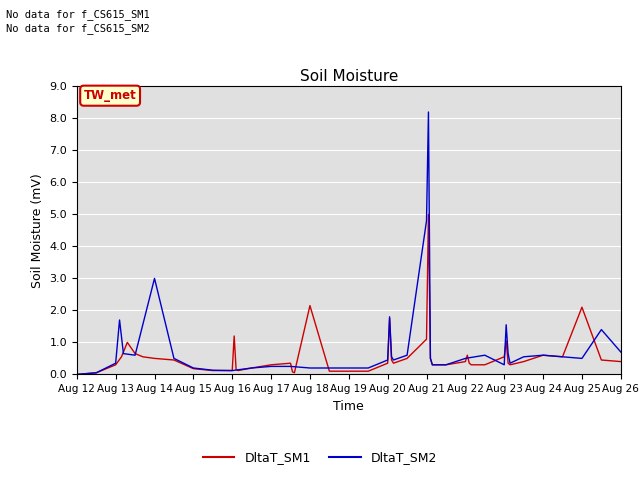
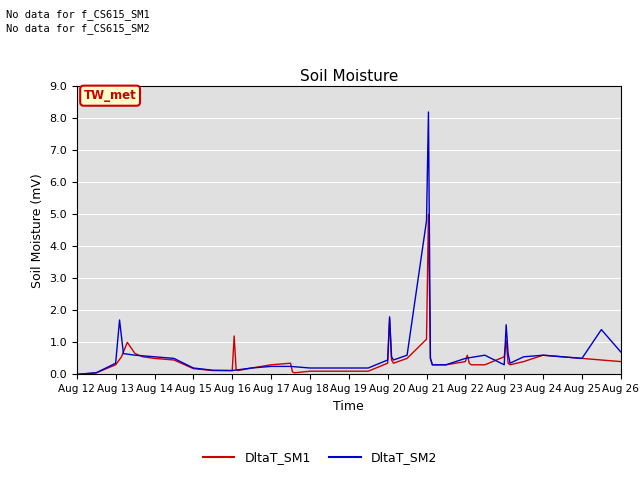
DltaT_SM2/Aug 14: 3.00 -> 0.55
DltaT_SM1/Aug 18: 2.15 -> 0.10
DltaT_SM1/Aug 25: 2.10 -> 0.50
